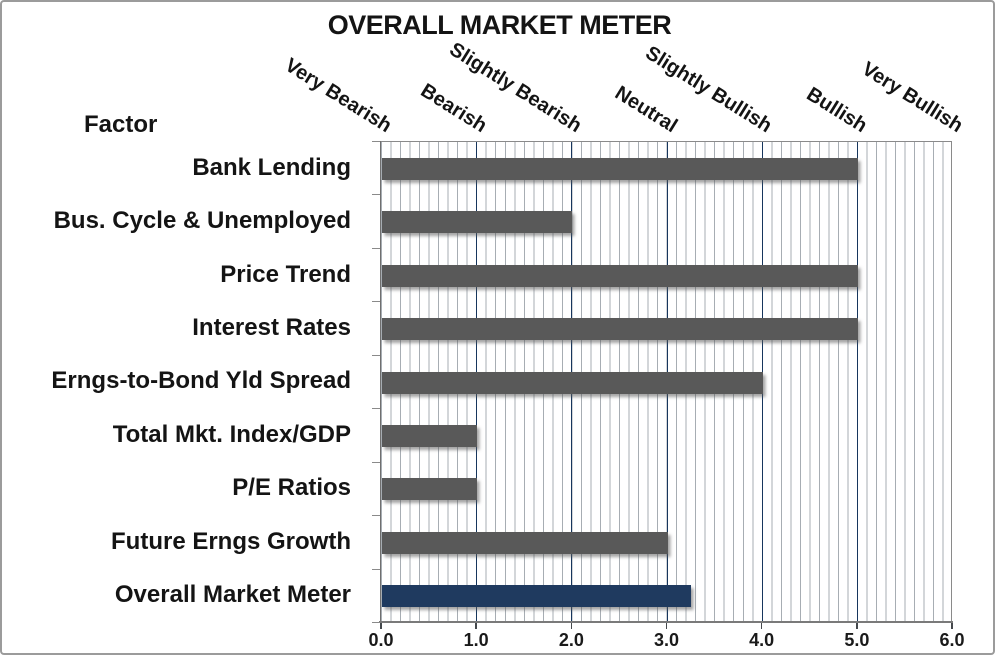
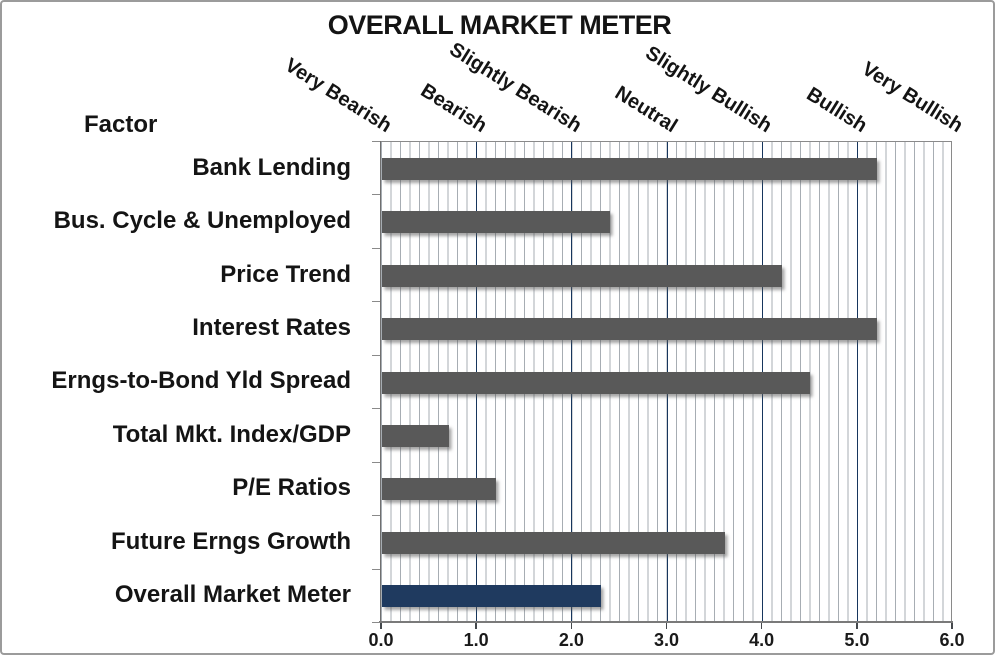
Bank Lending: 5.0 -> 5.2
Bus. Cycle & Unemployed: 2.0 -> 2.4
Price Trend: 5.0 -> 4.2
Interest Rates: 5.0 -> 5.2
Erngs-to-Bond Yld Spread: 4.0 -> 4.5
Total Mkt. Index/GDP: 1.0 -> 0.7
P/E Ratios: 1.0 -> 1.2
Future Erngs Growth: 3.0 -> 3.6
Overall Market Meter: 3.2 -> 2.3
